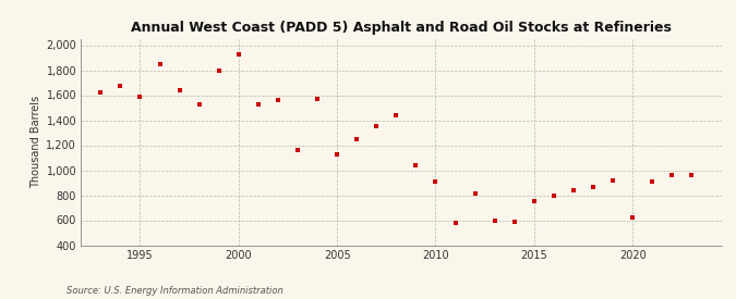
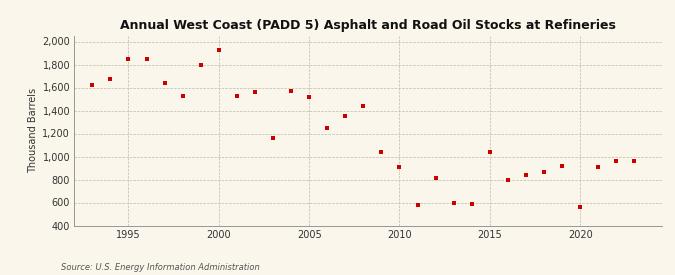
1995: 1,590 -> 1,850
2005: 1,130 -> 1,520
2015: 760 -> 1,040
2020: 620 -> 560
